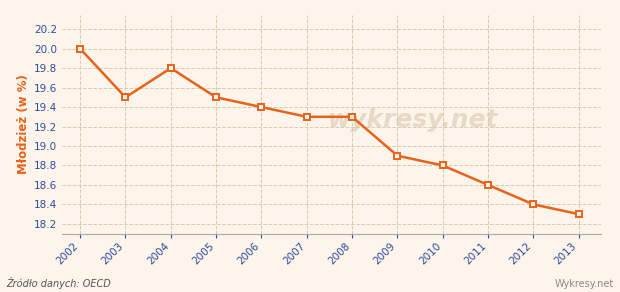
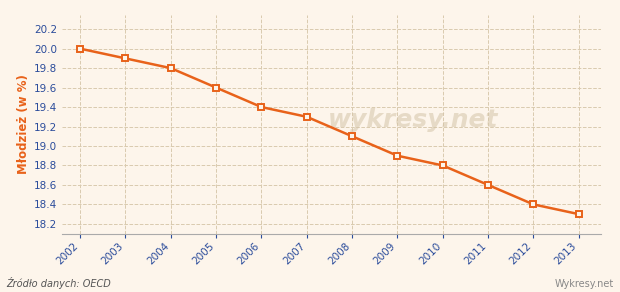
2003: 19.5 -> 19.9
2005: 19.5 -> 19.6
2008: 19.3 -> 19.1
